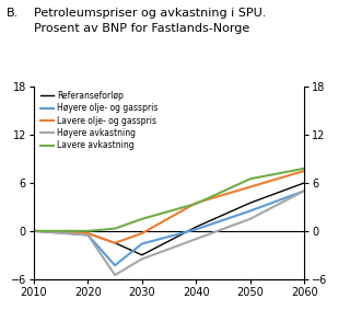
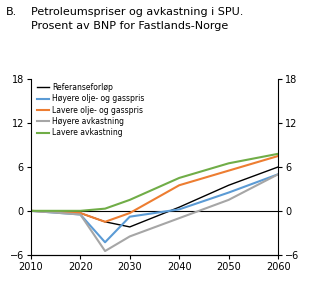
Referanseforløp/2030: -3.0 -> -2.2
Høyere olje- og gasspris/2030: -1.6 -> -0.8
Lavere avkastning/2040: 3.4 -> 4.5
